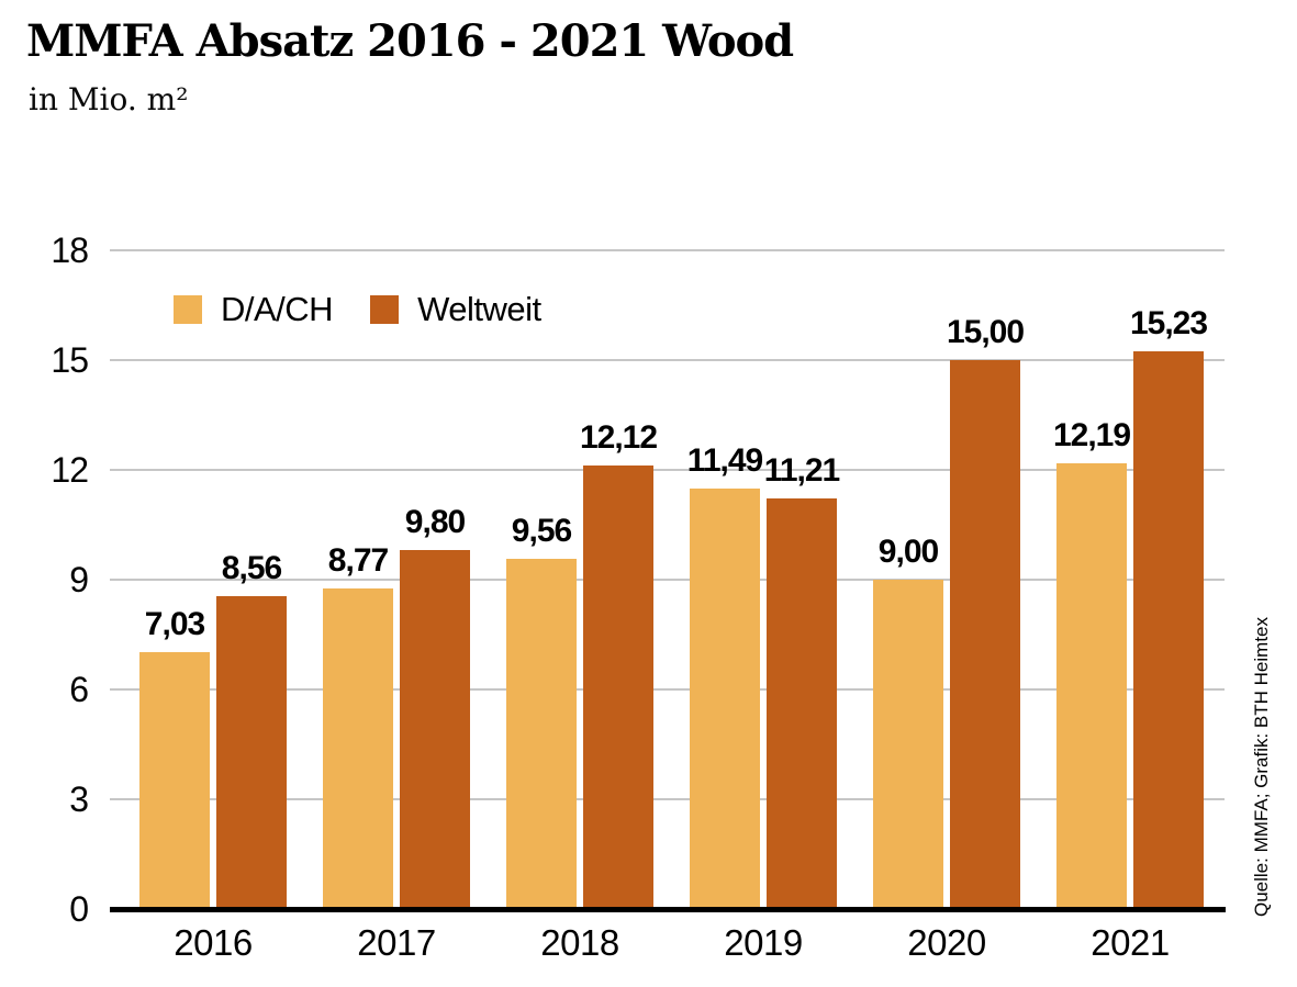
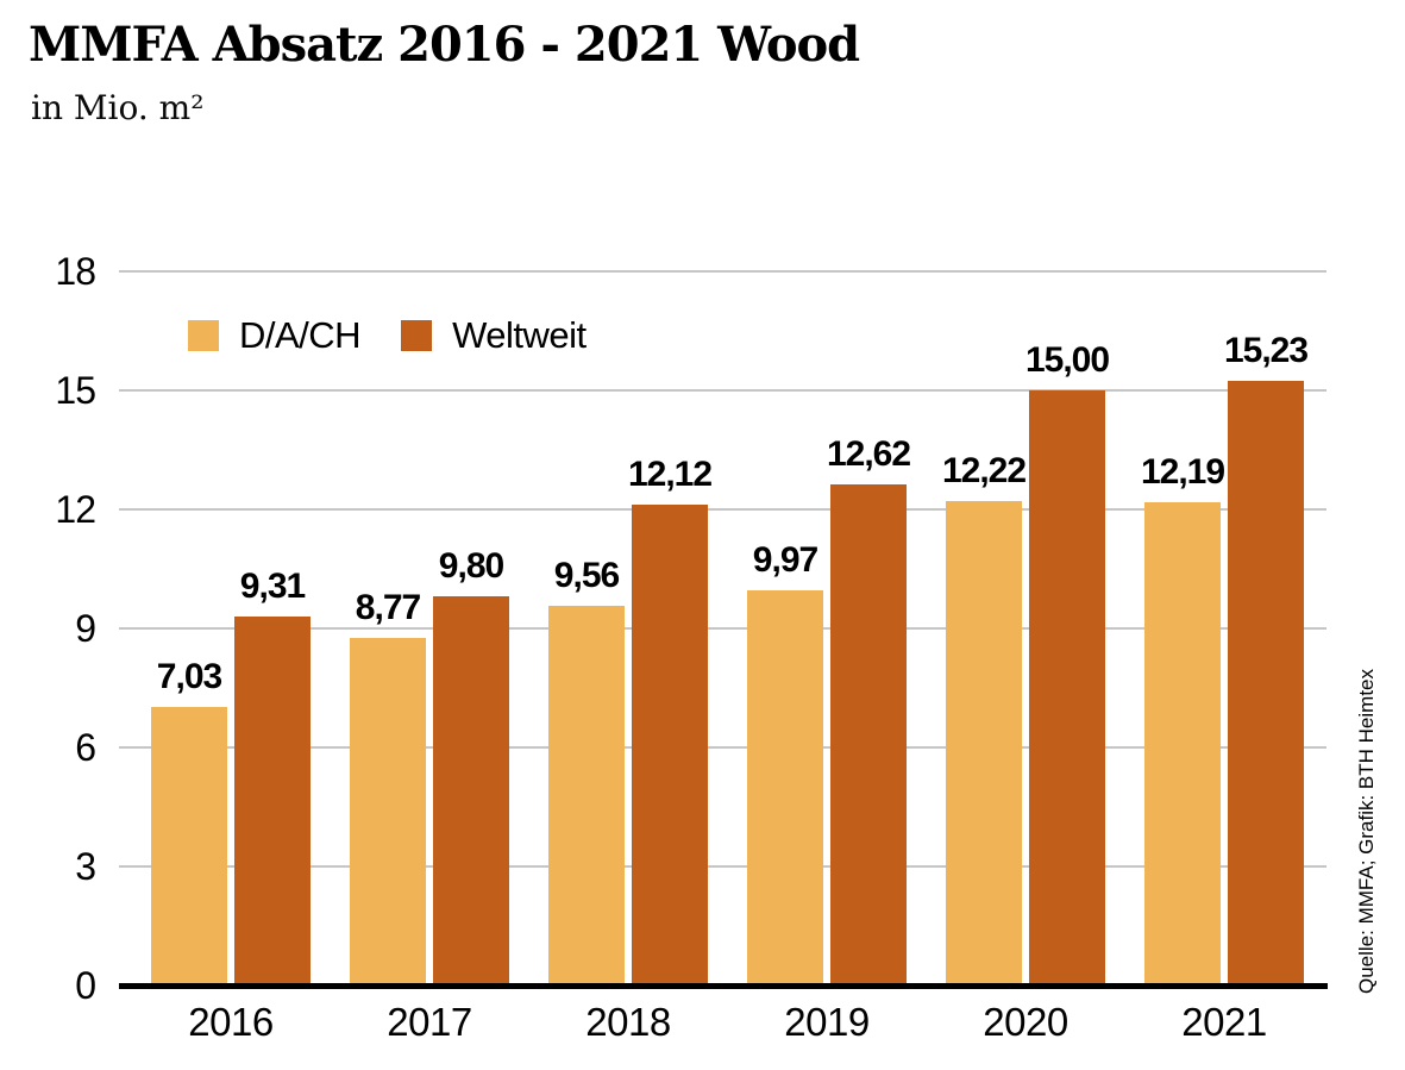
Weltweit/2016: 8,56 -> 9,31
D/A/CH/2019: 11,49 -> 9,97
Weltweit/2019: 11,21 -> 12,62
D/A/CH/2020: 9,00 -> 12,22
